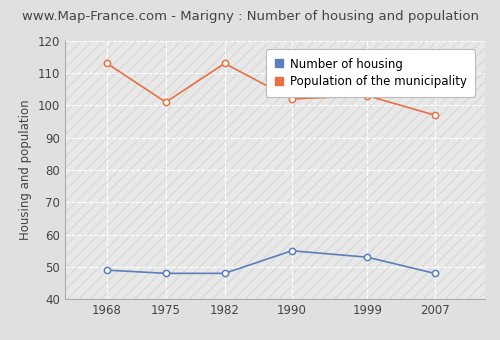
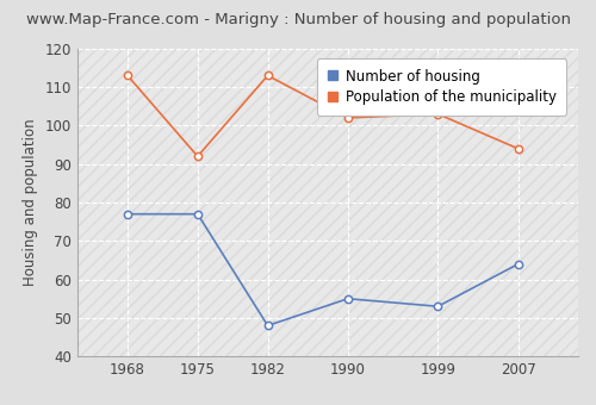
Number of housing/1968: 49 -> 77
Number of housing/1975: 48 -> 77
Population of the municipality/1975: 101 -> 92
Number of housing/2007: 48 -> 64
Population of the municipality/2007: 97 -> 94
